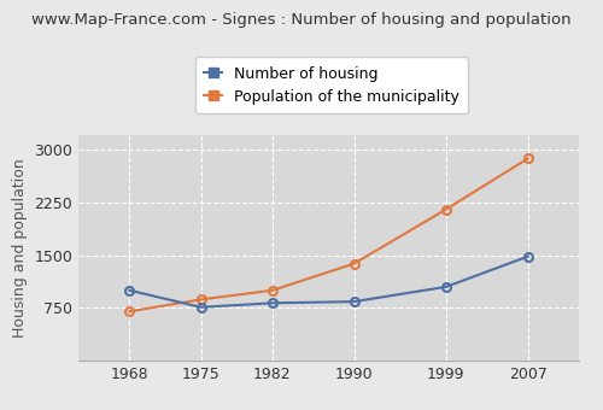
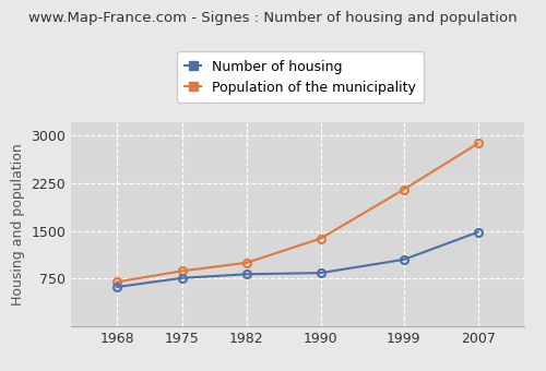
Number of housing/1968: 1000 -> 620
